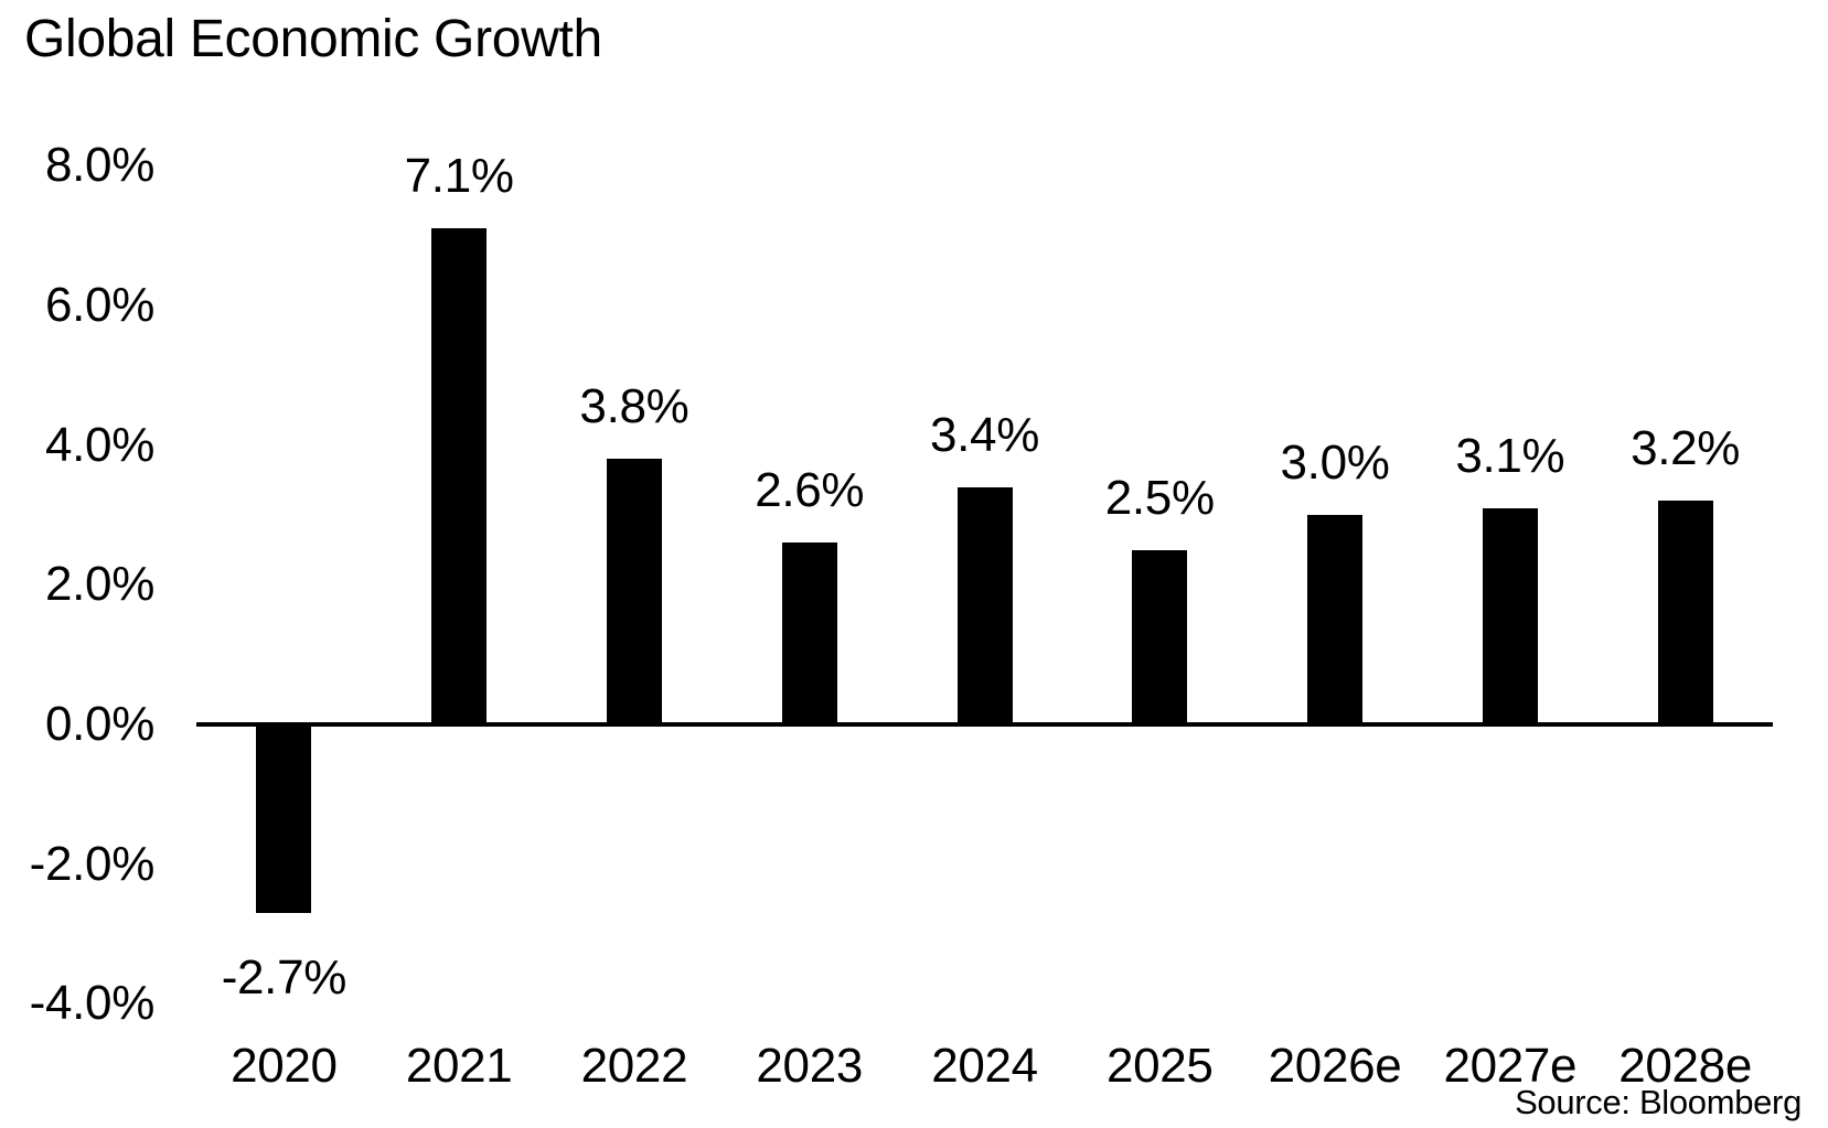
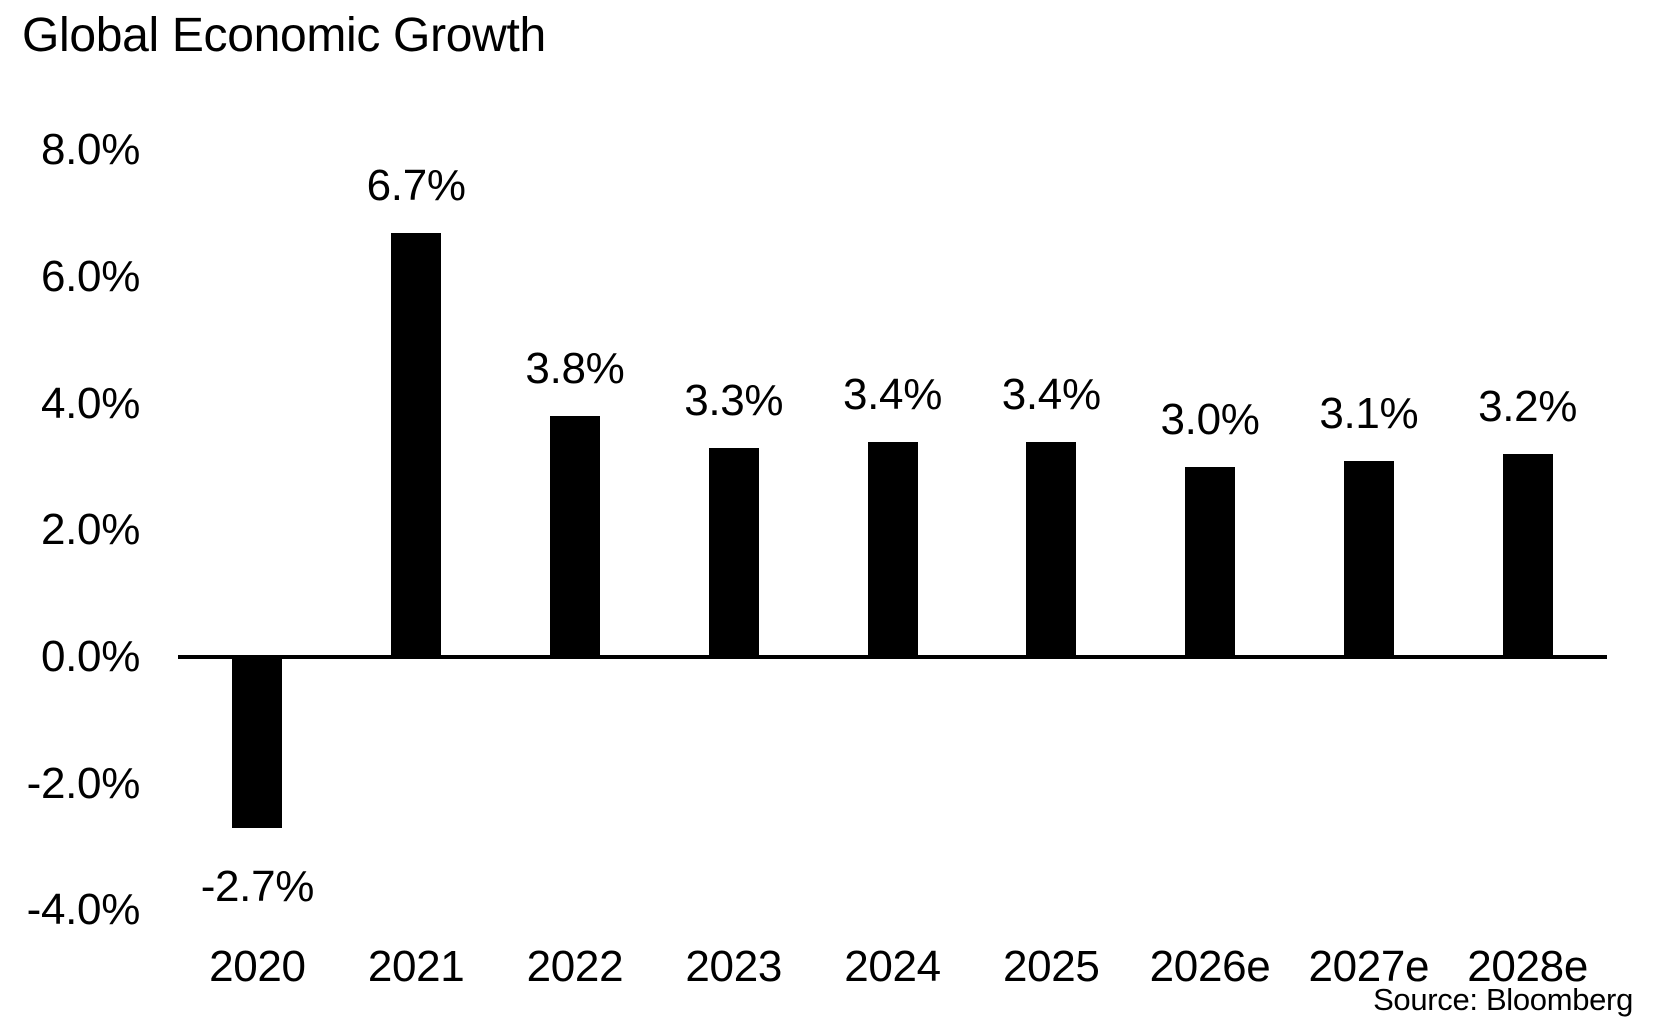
2021: 7.1% -> 6.7%
2023: 2.6% -> 3.3%
2025: 2.5% -> 3.4%
